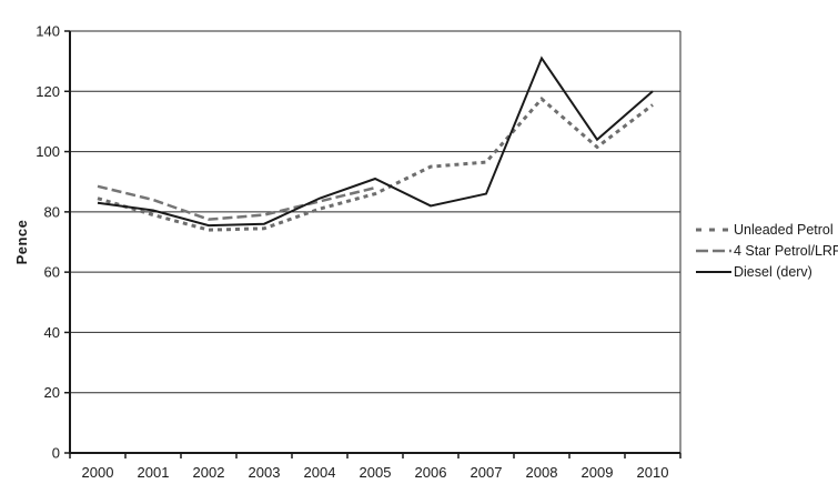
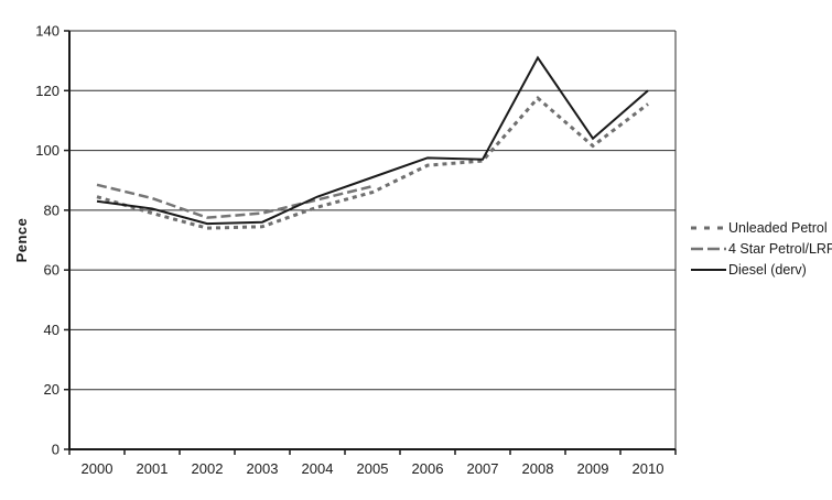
Diesel (derv)/2006: 82 -> 98
Diesel (derv)/2007: 86 -> 97
